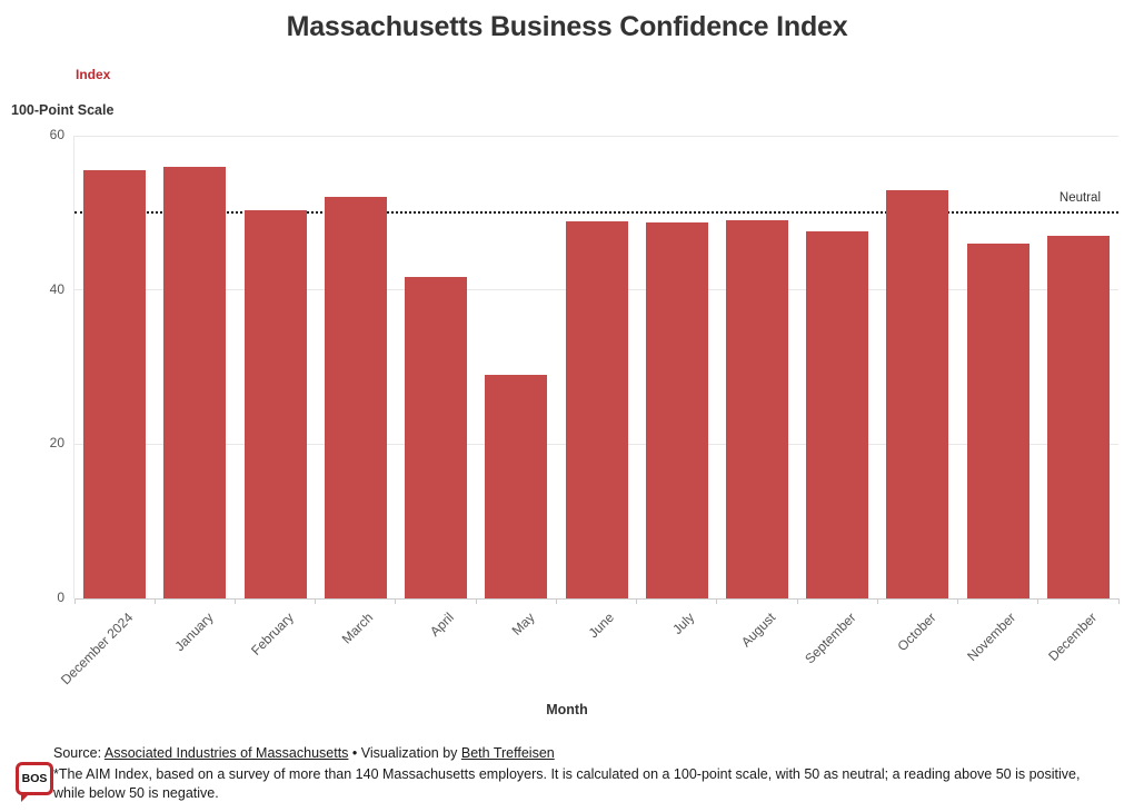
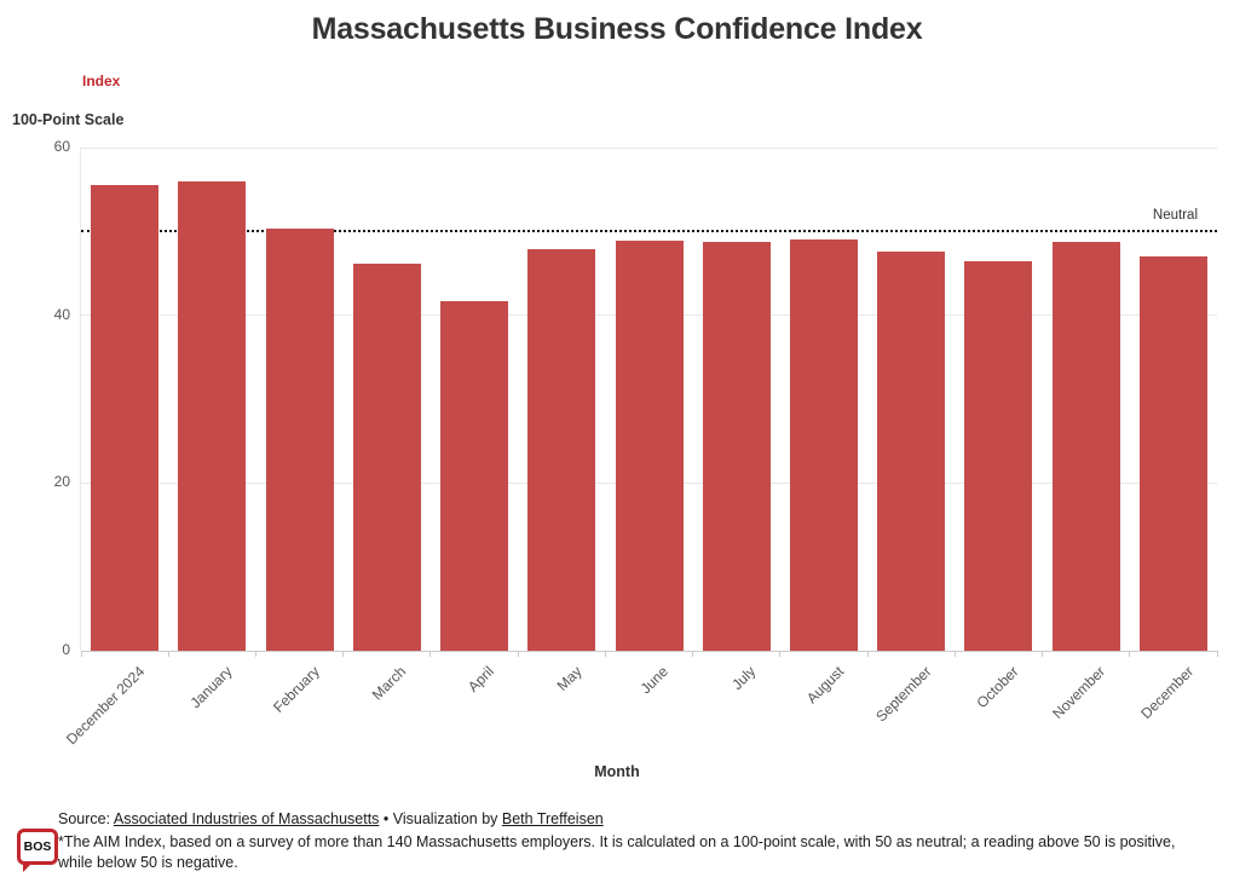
March: 52 -> 46
May: 29 -> 48
October: 53 -> 46
November: 46 -> 49
